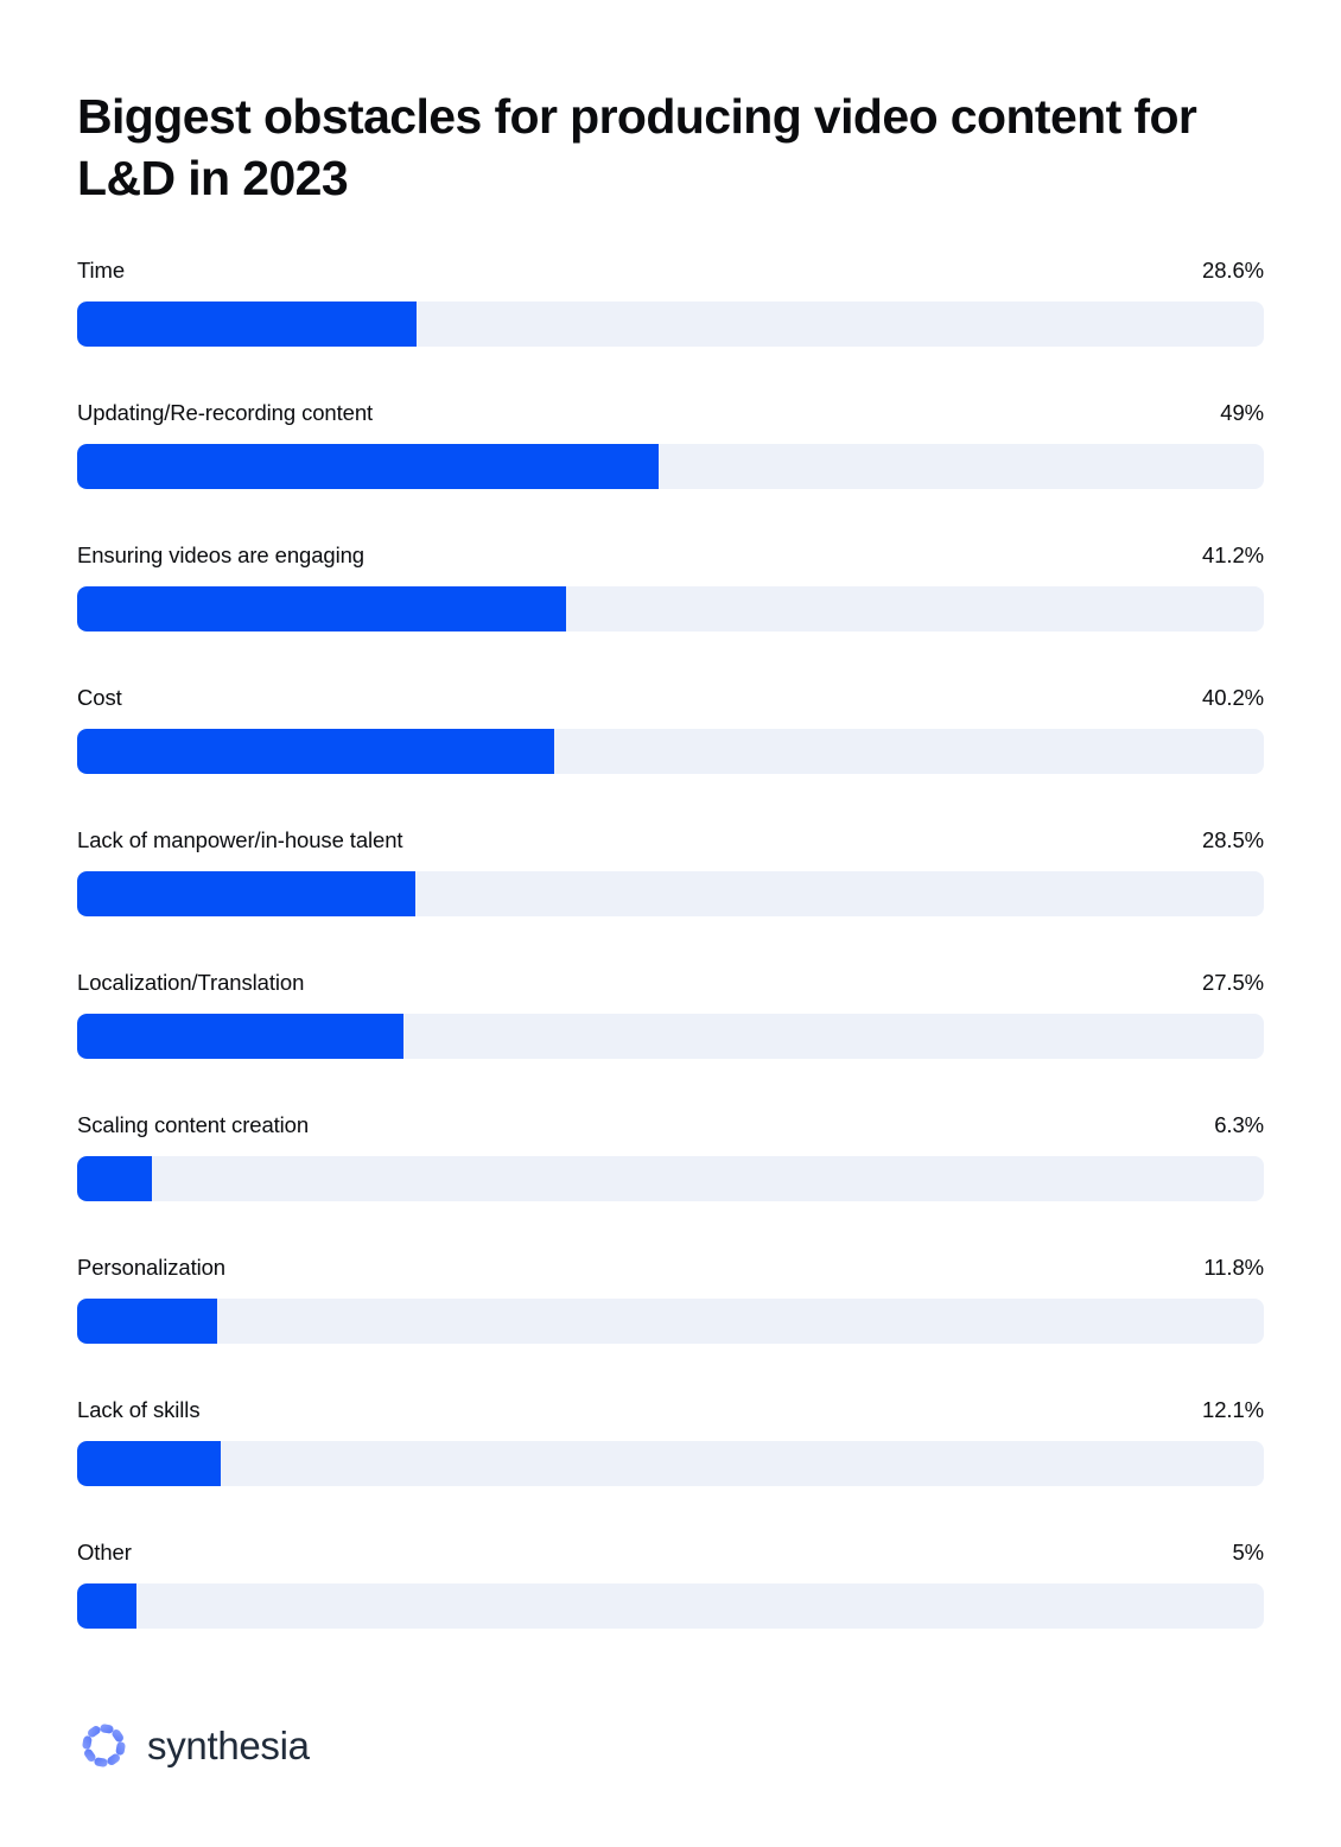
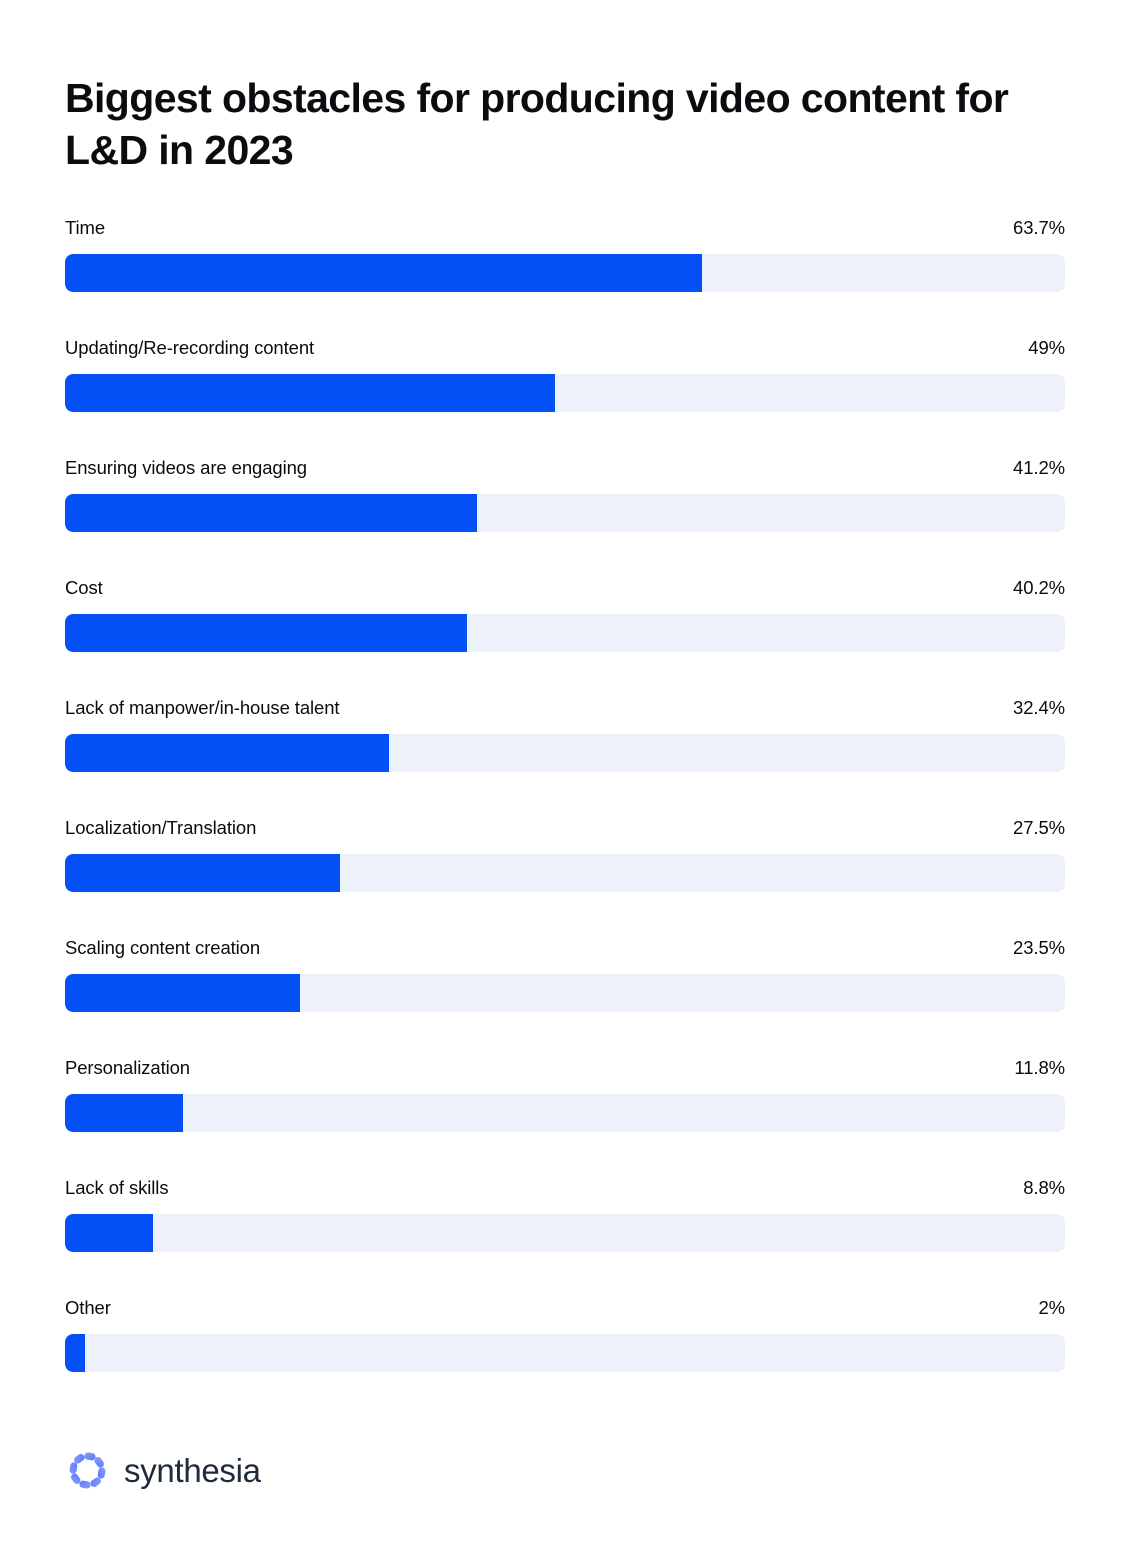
Time: 28.6% -> 63.7%
Lack of manpower/in-house talent: 28.5% -> 32.4%
Scaling content creation: 6.3% -> 23.5%
Lack of skills: 12.1% -> 8.8%
Other: 5% -> 2%
